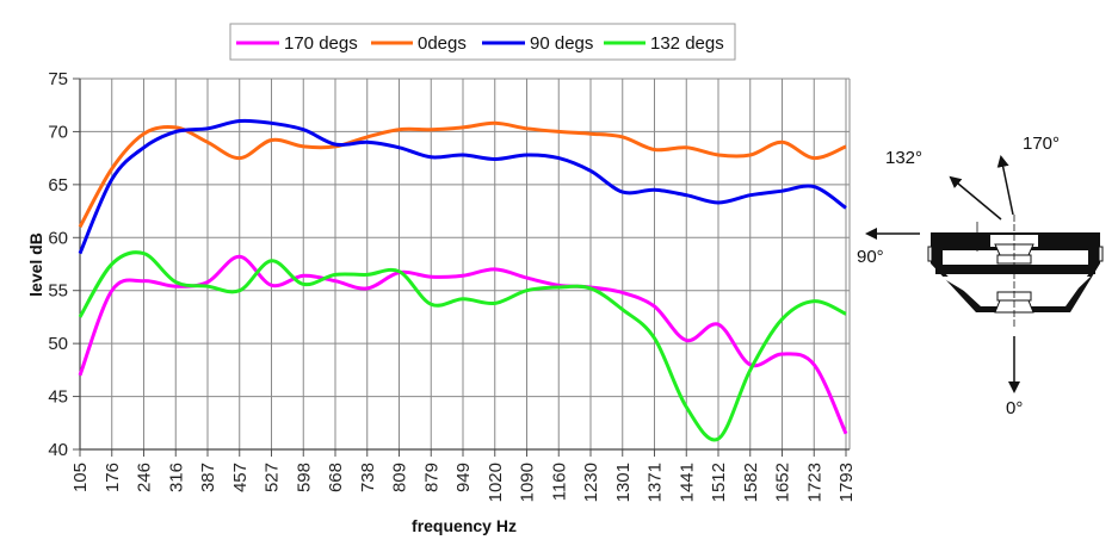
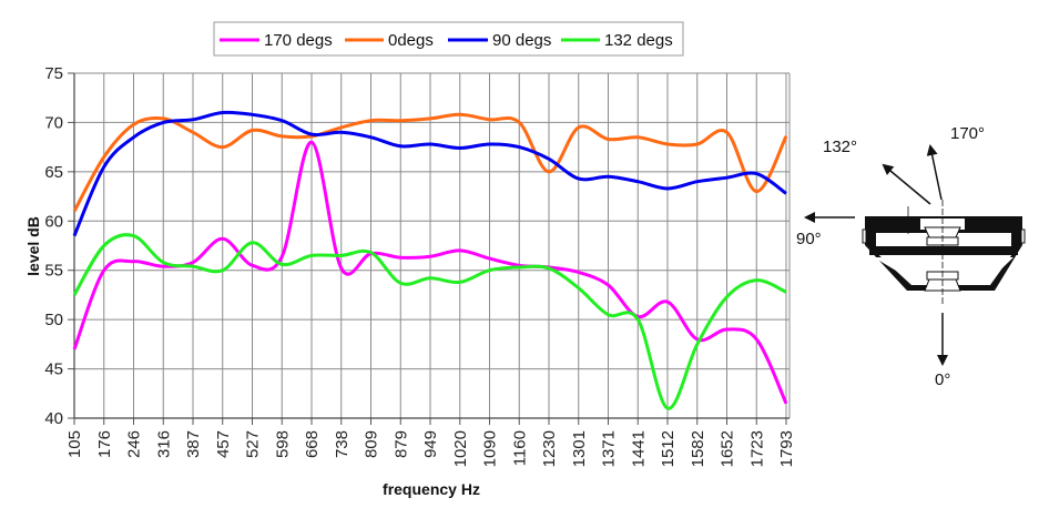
170 degs/668: 56 -> 68
0degs/1230: 70 -> 65
132 degs/1441: 44 -> 50
0degs/1723: 68 -> 63
